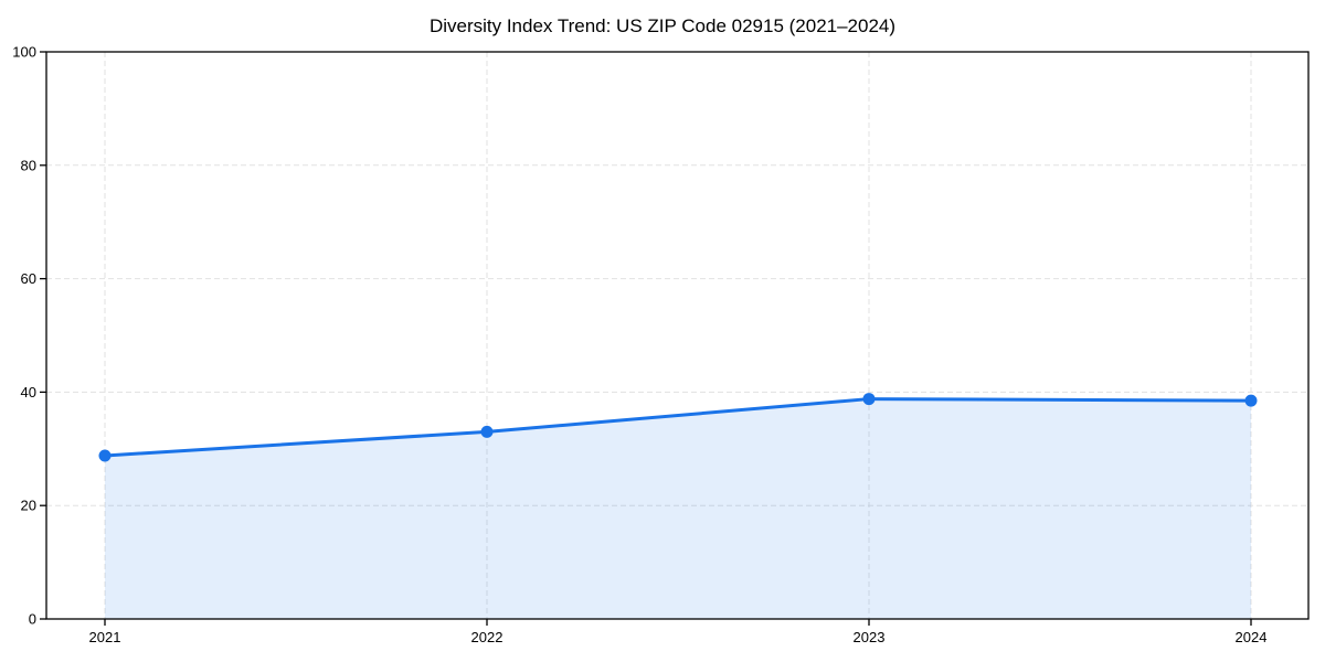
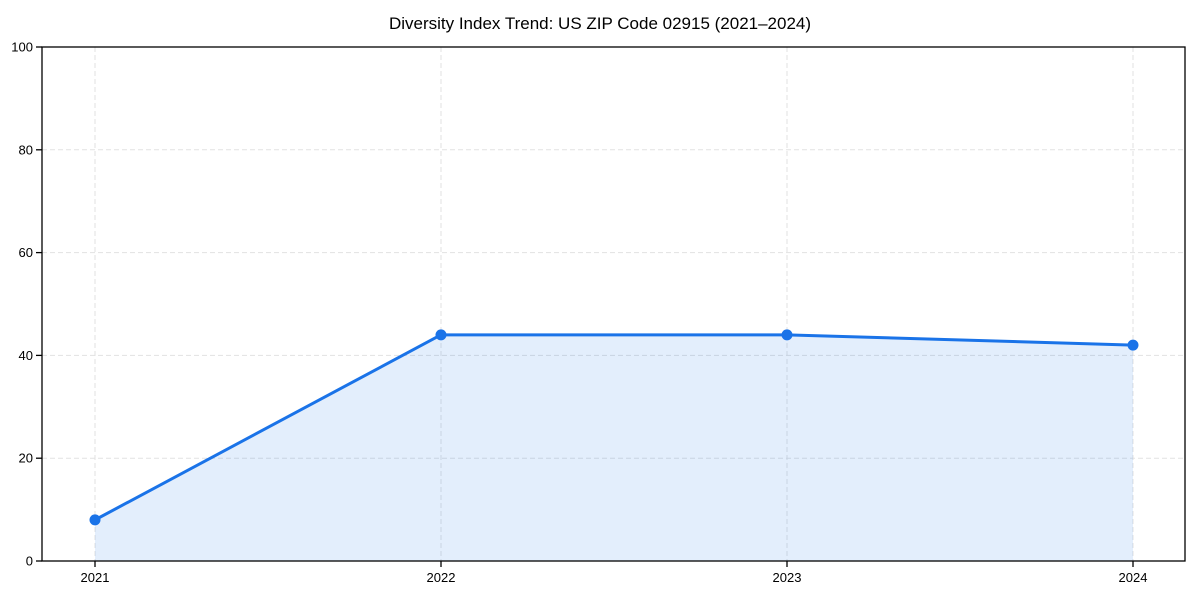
2021: 29 -> 8
2022: 33 -> 44
2023: 39 -> 44
2024: 38 -> 42
